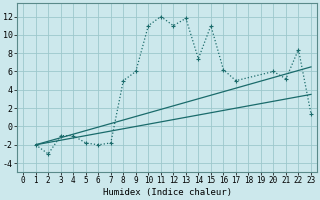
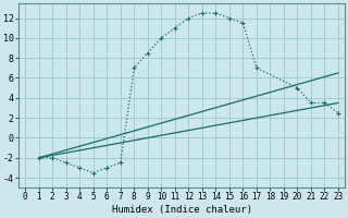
2: -3.0 -> -2.0
3: -1.0 -> -2.5
4: -1.0 -> -3.0
5: -1.8 -> -3.5
6: -2.0 -> -3.0
7: -1.8 -> -2.5
8: 5.0 -> 7.0
9: 6.0 -> 8.5
10: 11.0 -> 10.0
11: 12.0 -> 11.0
12: 11.0 -> 12.0
13: 11.8 -> 12.5
14: 7.4 -> 12.5
15: 11.0 -> 12.0
16: 6.2 -> 11.5
17: 5.0 -> 7.0
20: 6.0 -> 5.0
21: 5.2 -> 3.5
22: 8.4 -> 3.5
23: 1.4 -> 2.5
